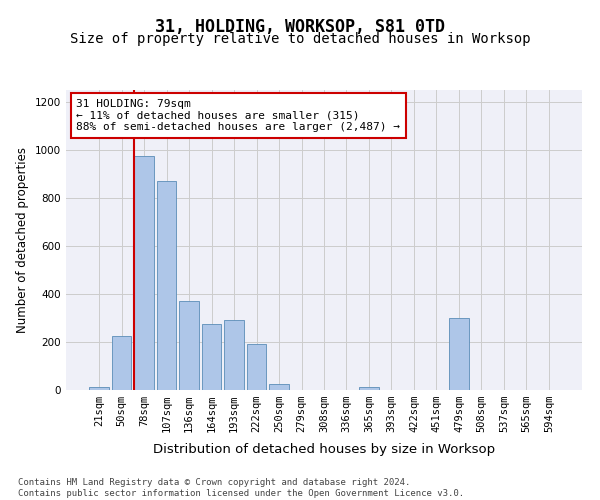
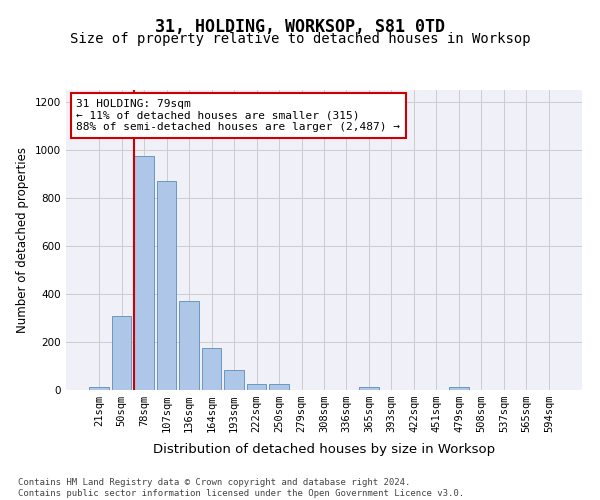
50sqm: 225 -> 310
164sqm: 275 -> 175
193sqm: 290 -> 85
222sqm: 190 -> 25
479sqm: 300 -> 12
